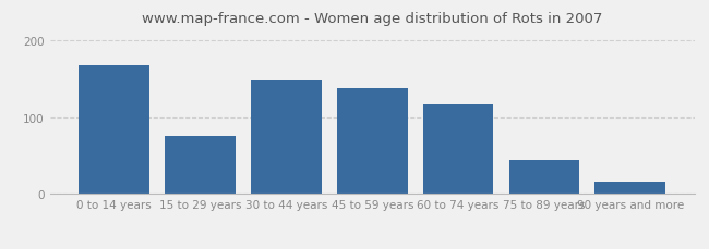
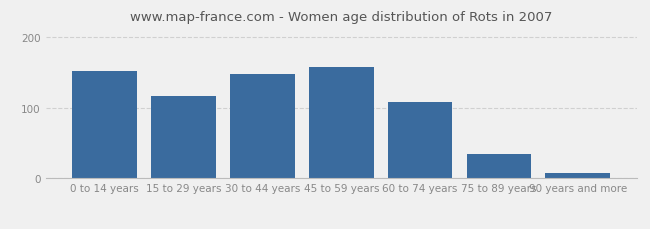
0 to 14 years: 168 -> 152
15 to 29 years: 76 -> 117
45 to 59 years: 138 -> 158
60 to 74 years: 116 -> 108
75 to 89 years: 44 -> 35
90 years and more: 16 -> 8
